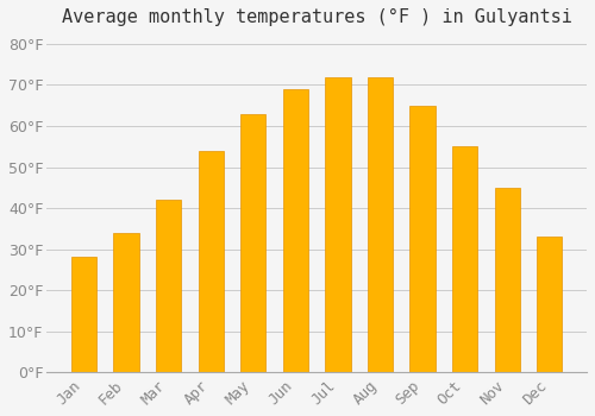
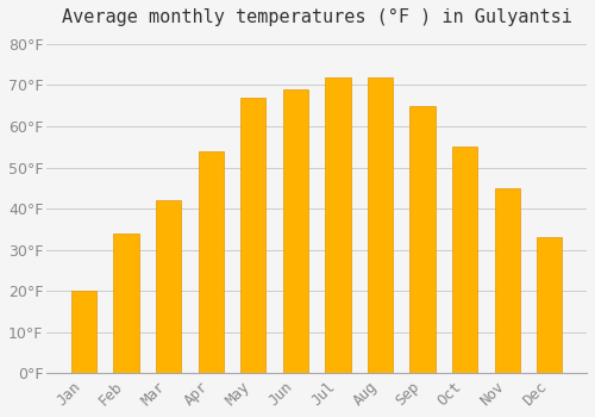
Jan: 28°F -> 20°F
May: 63°F -> 67°F
